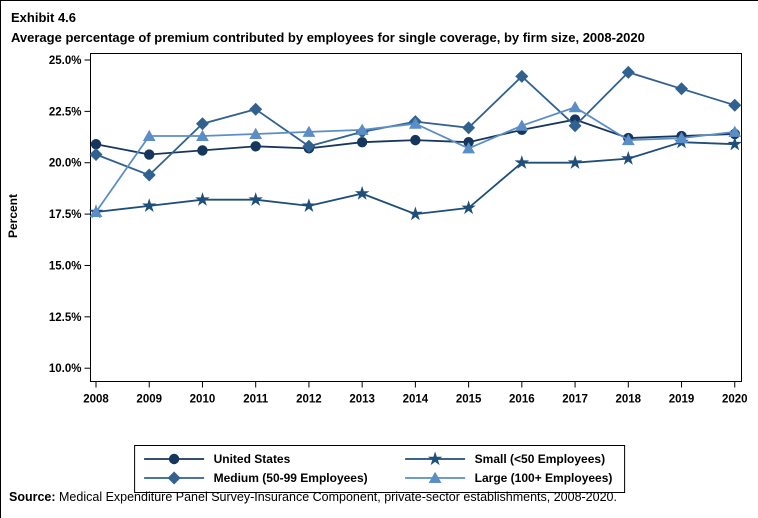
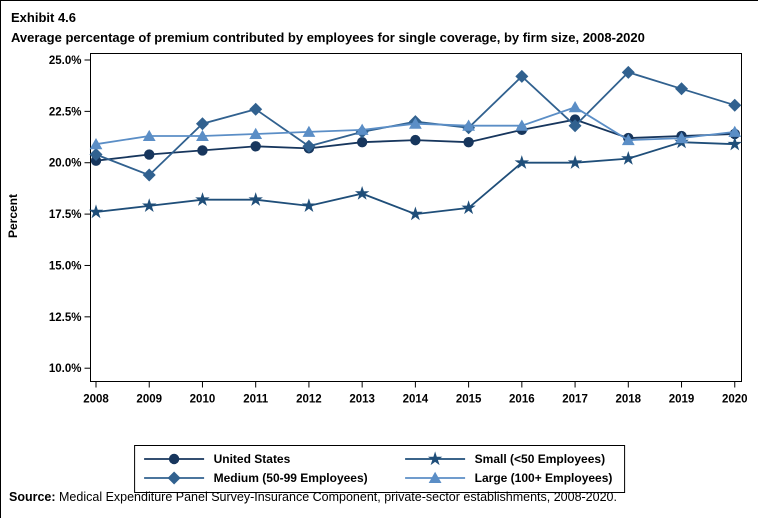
United States/2008: 20.9% -> 20.1%
Large (100+ Employees)/2008: 17.6% -> 20.9%
Large (100+ Employees)/2015: 20.7% -> 21.8%
